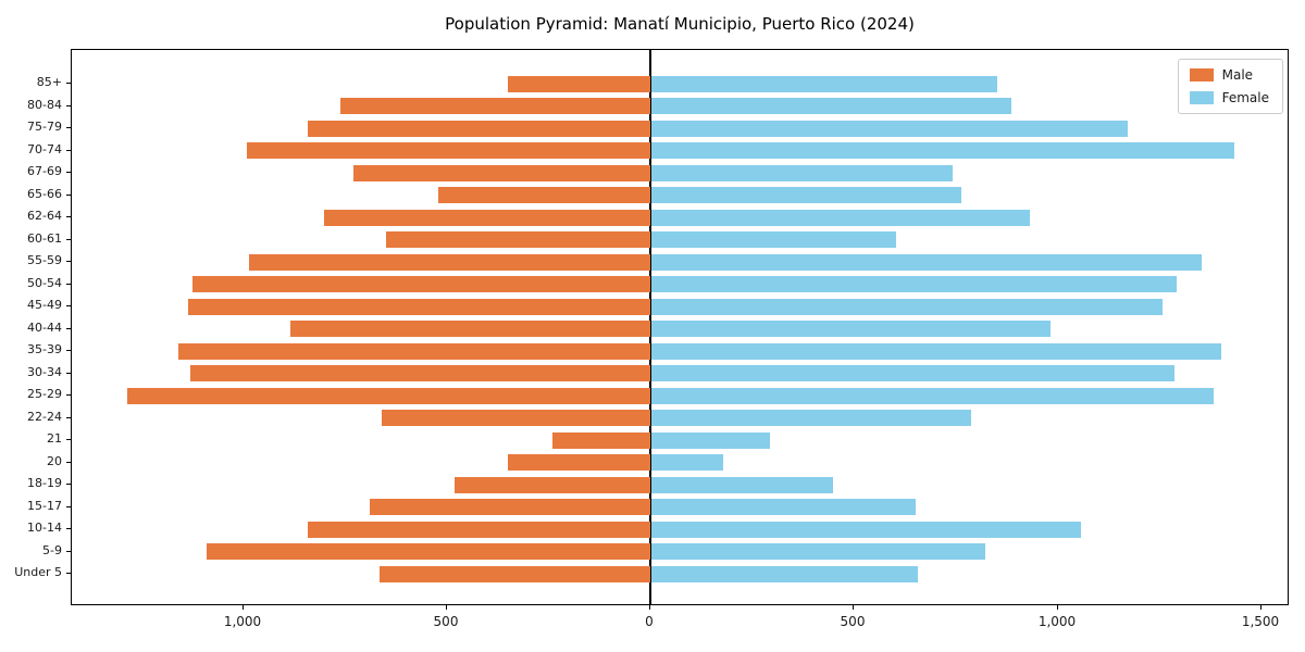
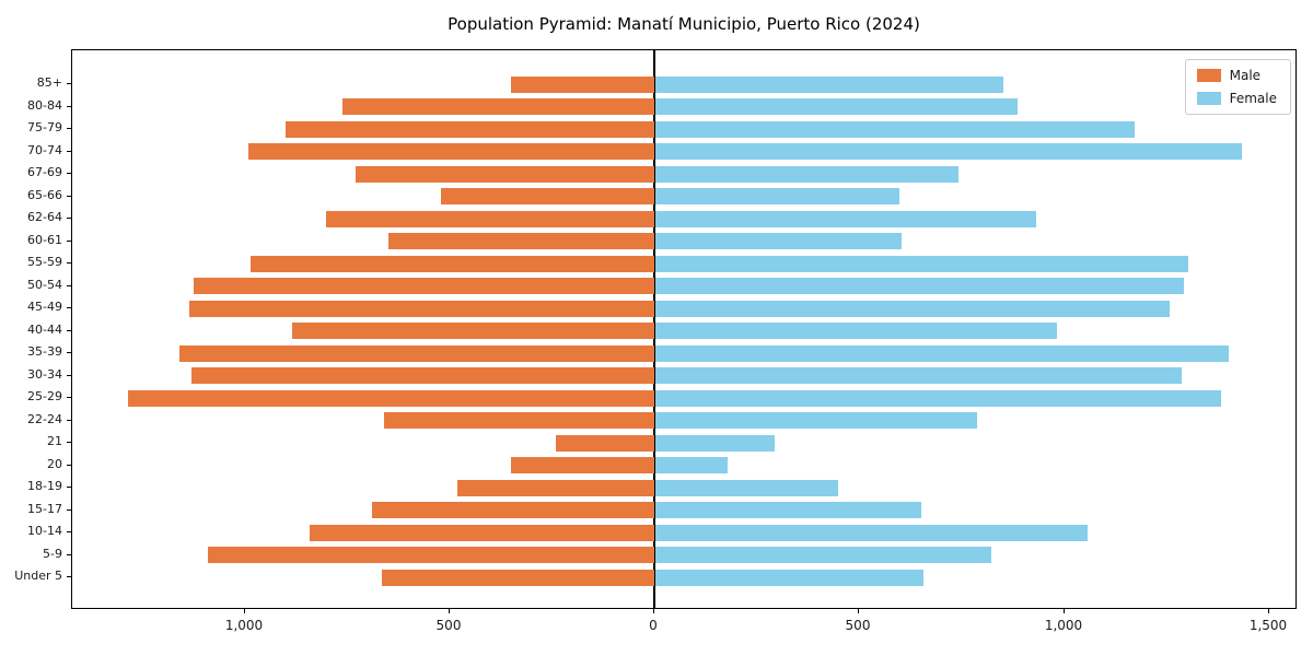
Male/75-79: 840 -> 900
Female/65-66: 760 -> 600
Female/55-59: 1350 -> 1300
